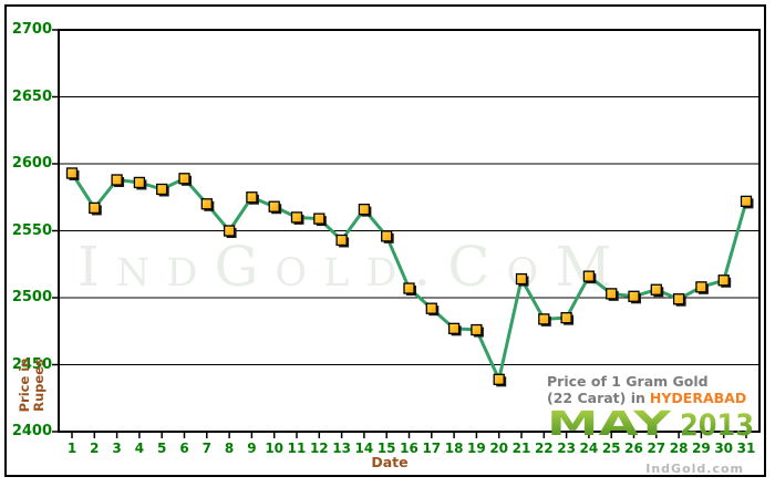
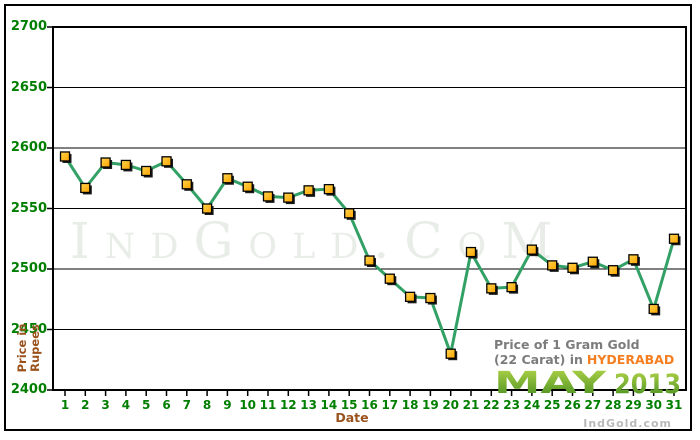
13: 2543 -> 2565
20: 2439 -> 2430
30: 2513 -> 2467
31: 2572 -> 2525
